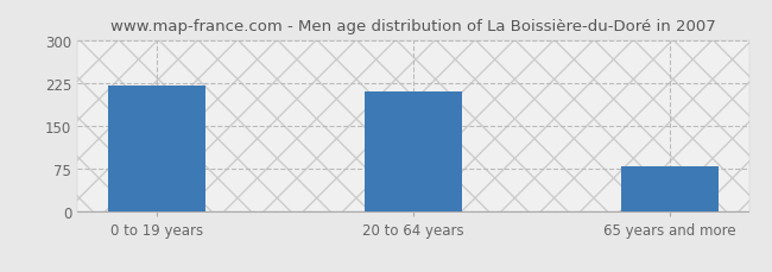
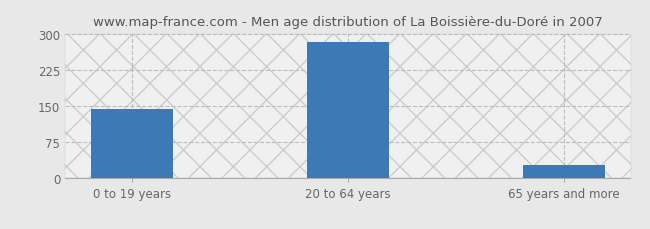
0 to 19 years: 220 -> 144
20 to 64 years: 210 -> 282
65 years and more: 80 -> 28
